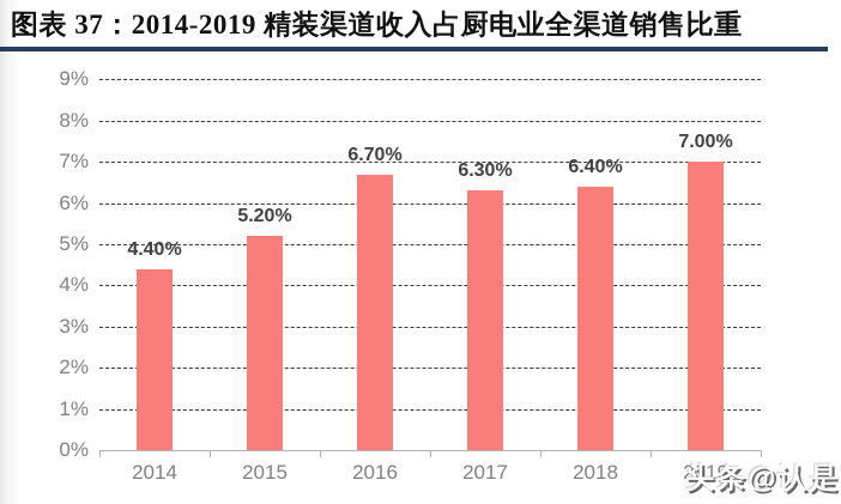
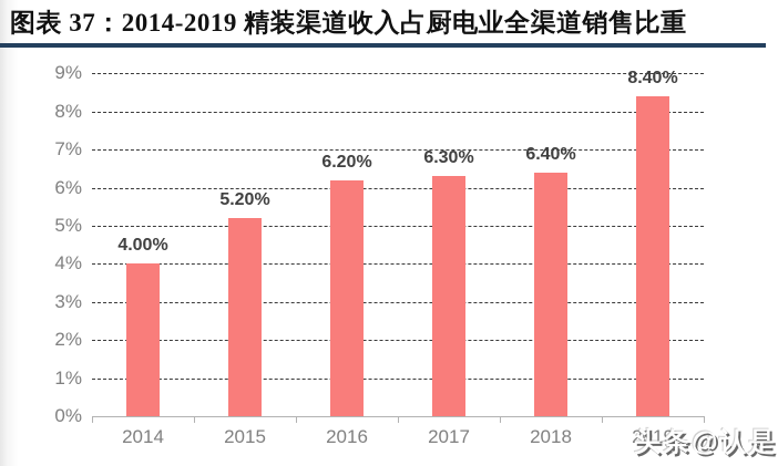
2014: 4.40% -> 4.00%
2016: 6.70% -> 6.20%
2019: 7.00% -> 8.40%
